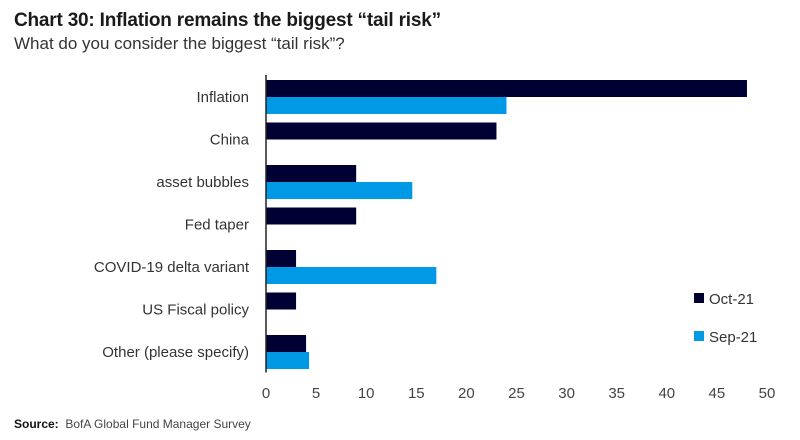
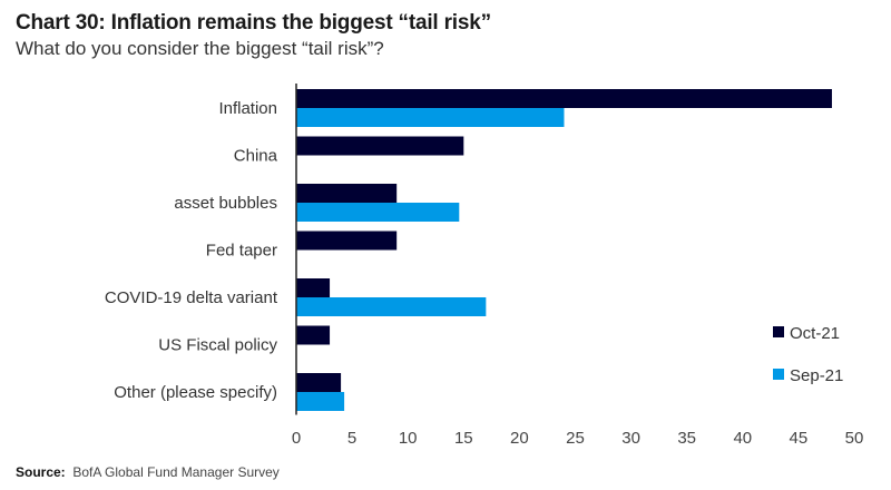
Oct-21/China: 23 -> 15
